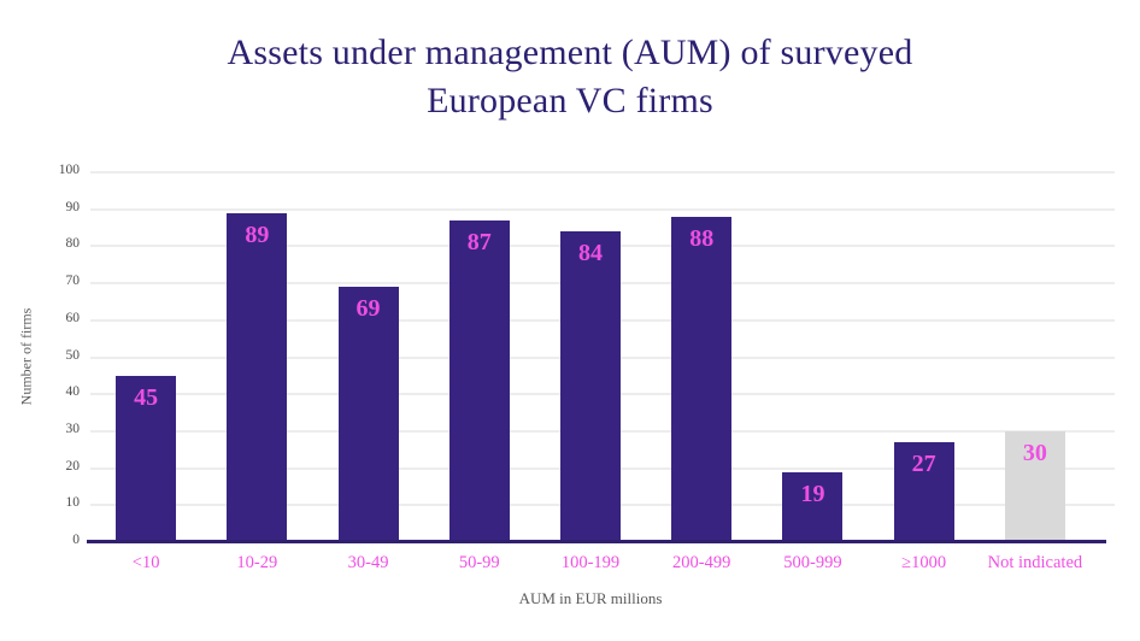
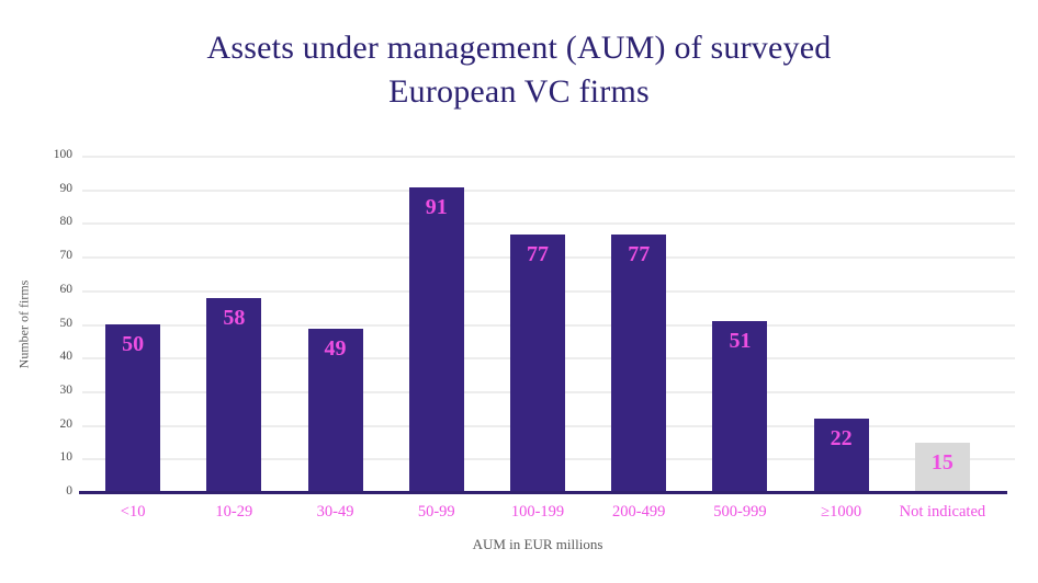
<10: 45 -> 50
10-29: 89 -> 58
30-49: 69 -> 49
50-99: 87 -> 91
100-199: 84 -> 77
200-499: 88 -> 77
500-999: 19 -> 51
≥1000: 27 -> 22
Not indicated: 30 -> 15
